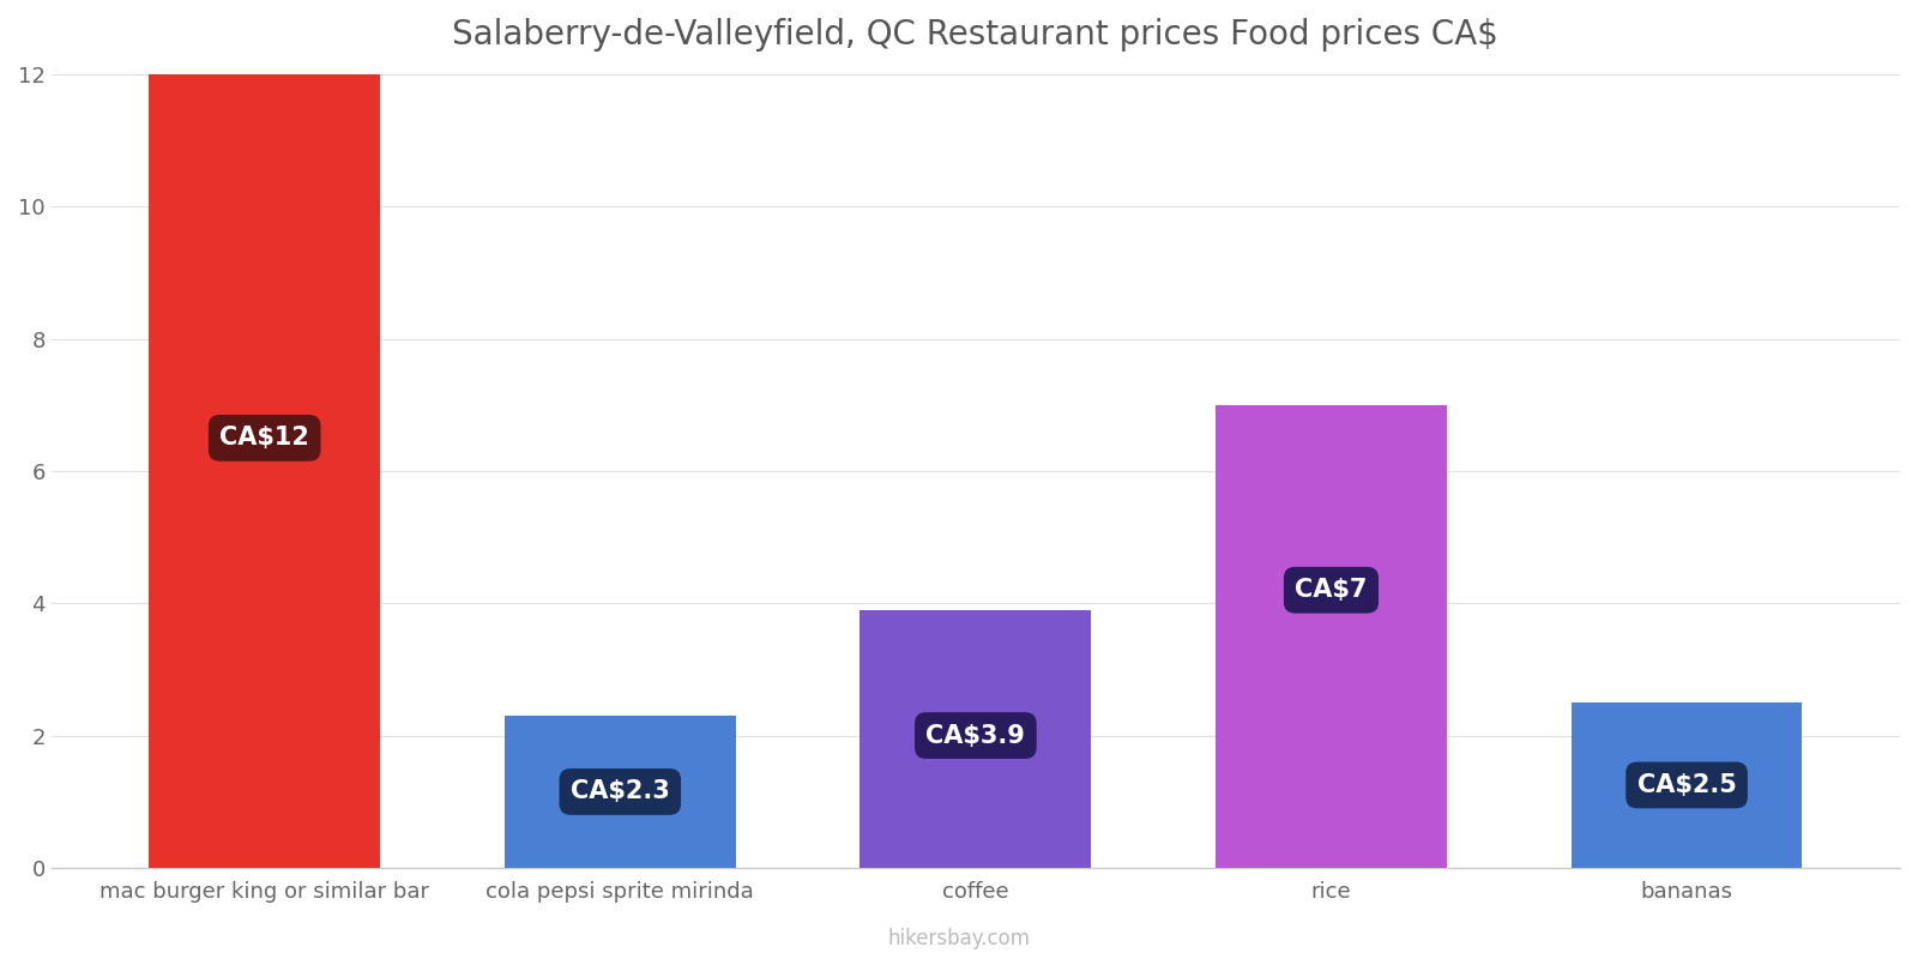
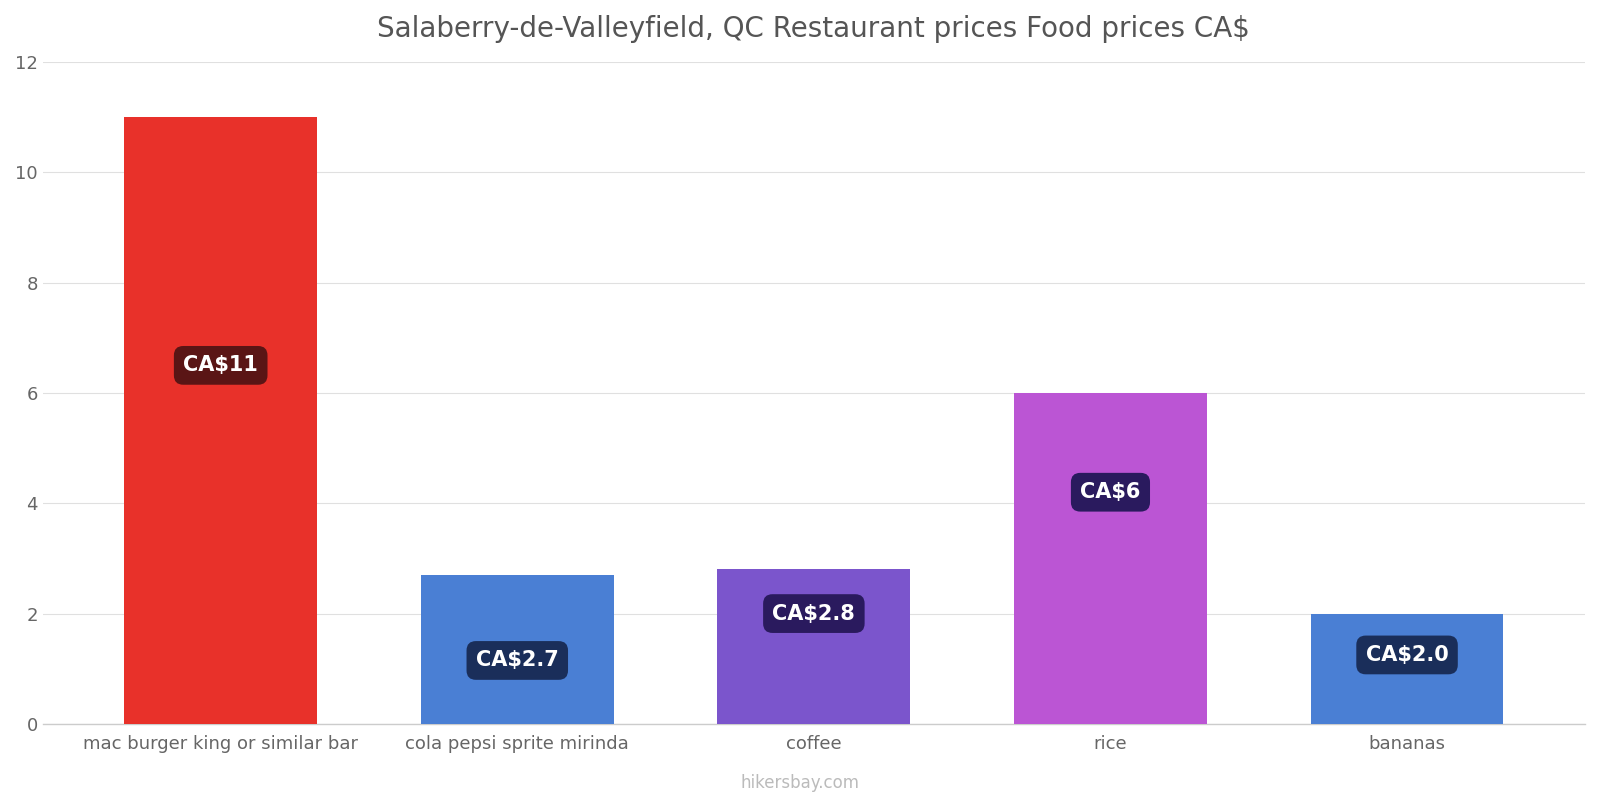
mac burger king or similar bar: CA$12 -> CA$11
cola pepsi sprite mirinda: CA$2.3 -> CA$2.7
coffee: CA$3.9 -> CA$2.8
rice: CA$7 -> CA$6
bananas: CA$2.5 -> CA$2.0
